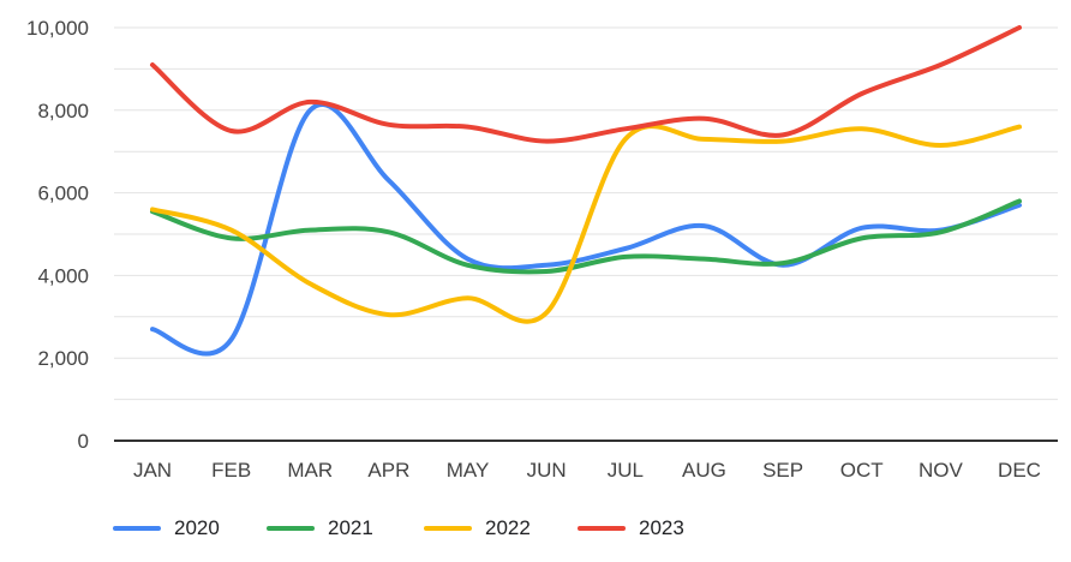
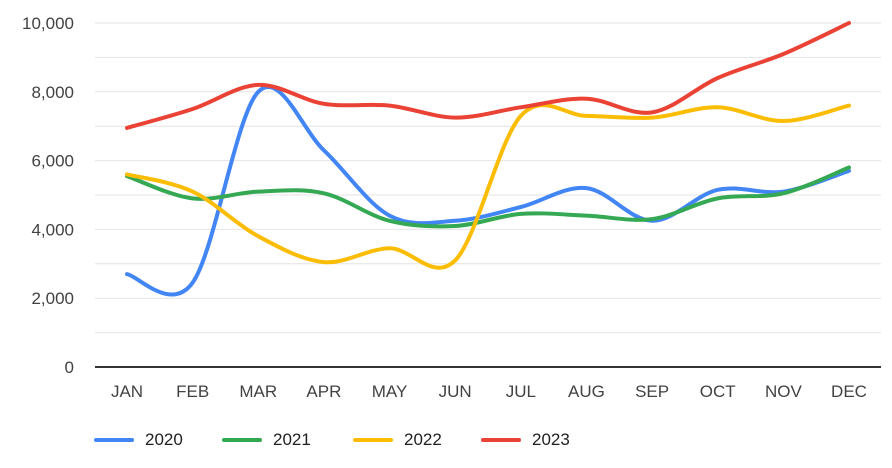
2023/JAN: 9100 -> 7000
